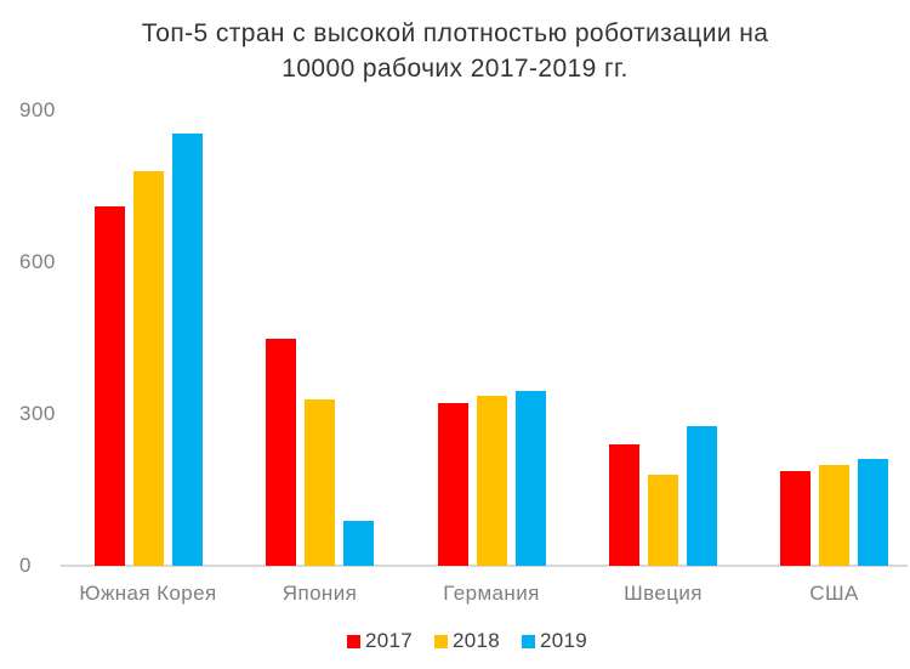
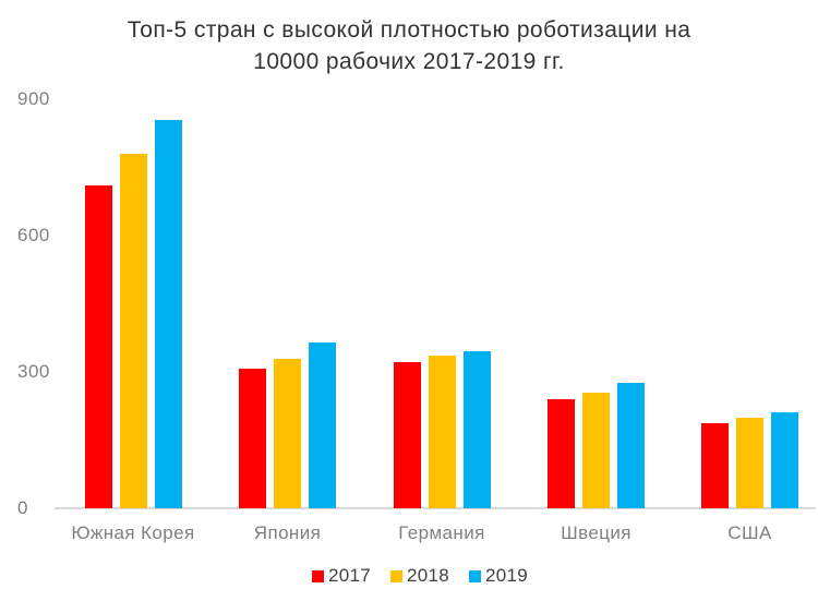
2017/Япония: 450 -> 310
2019/Япония: 90 -> 360
2018/Швеция: 180 -> 250
